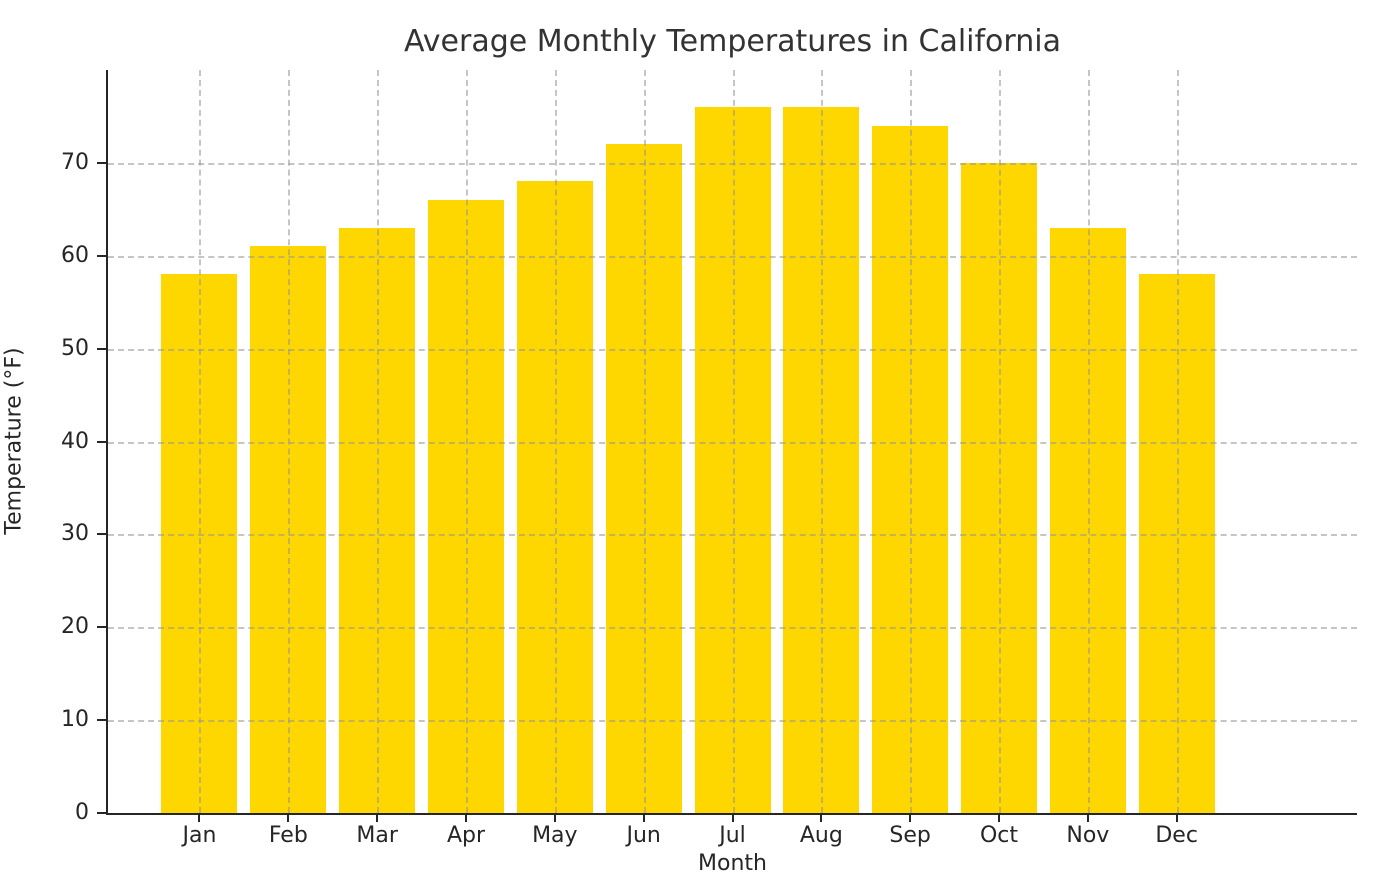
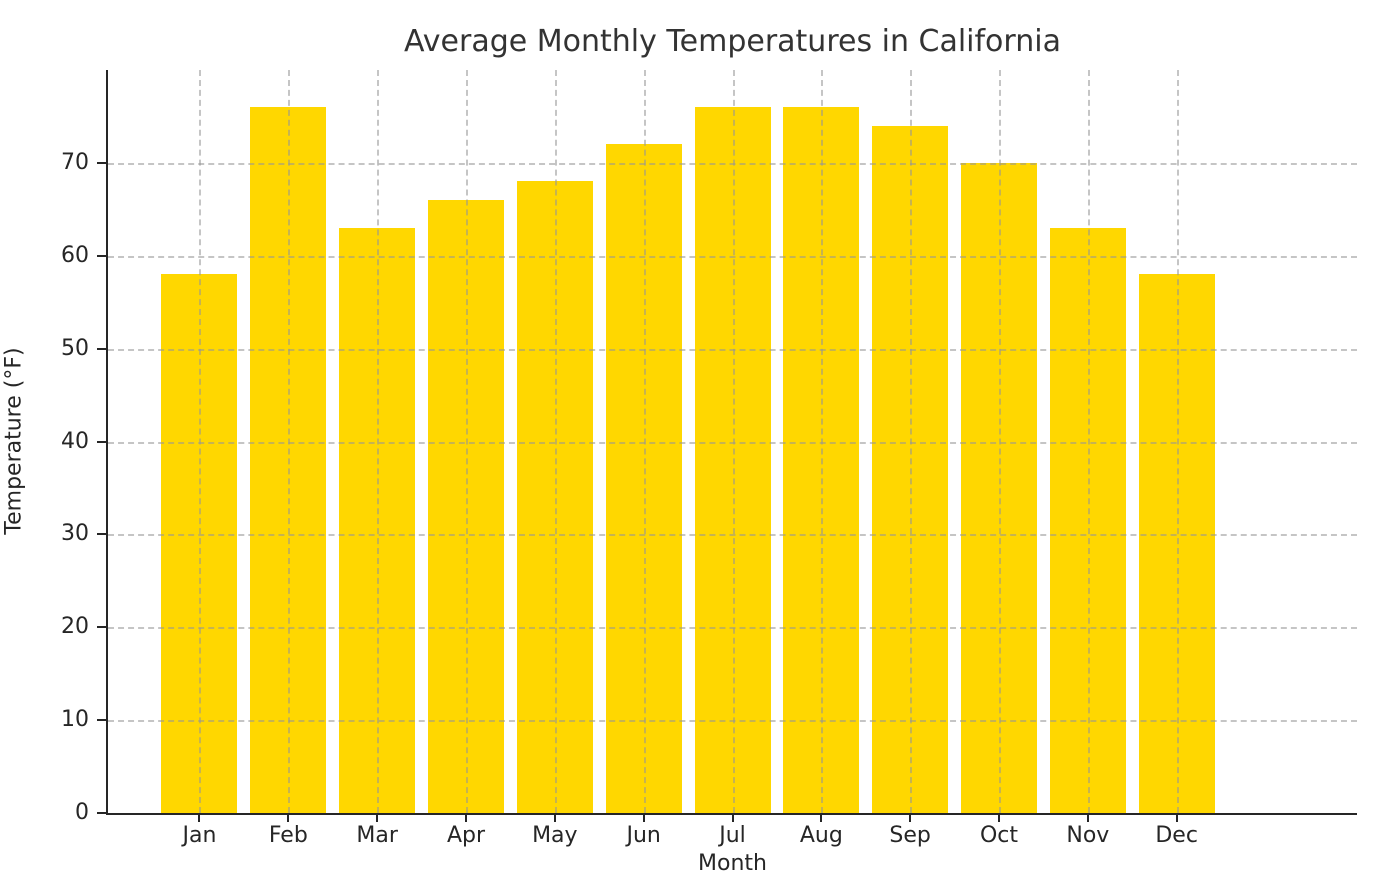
Feb: 61 -> 76
